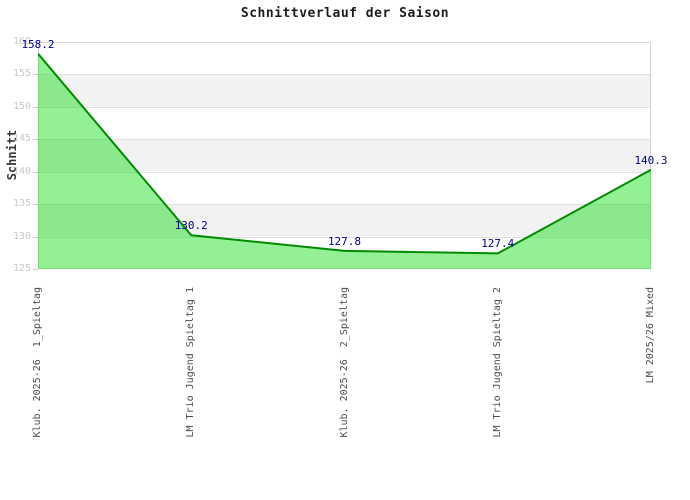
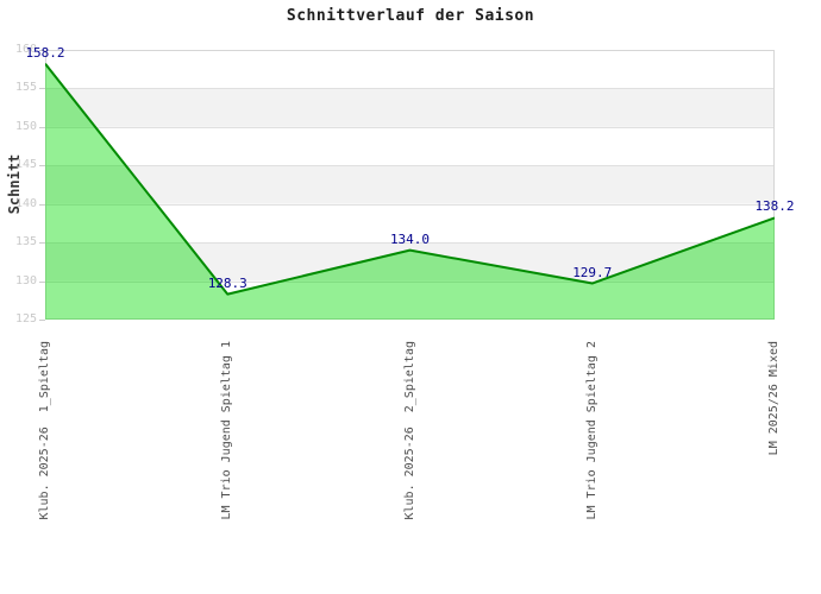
LM Trio Jugend Spieltag 1: 130.2 -> 128.3
Klub. 2025-26 2_Spieltag: 127.8 -> 134.0
LM Trio Jugend Spieltag 2: 127.4 -> 129.7
LM 2025/26 Mixed: 140.3 -> 138.2
